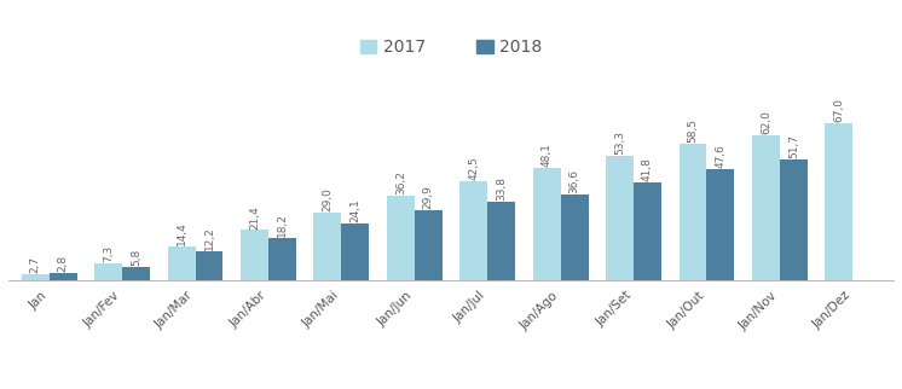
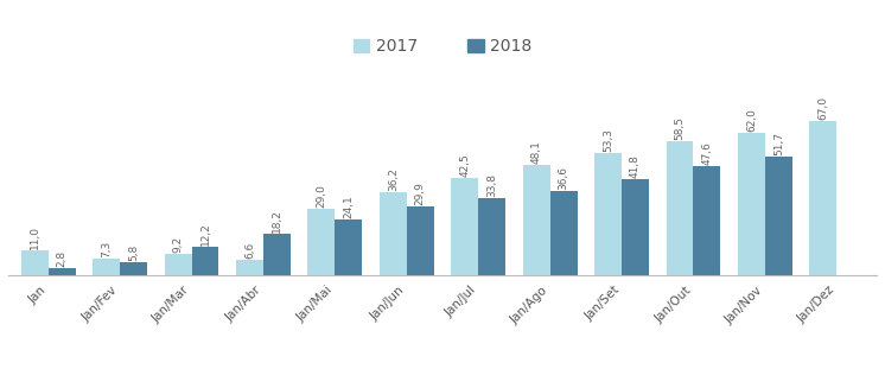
2017/Jan: 2,7 -> 11,0
2017/Jan/Mar: 14,4 -> 9,2
2017/Jan/Abr: 21,4 -> 6,6
